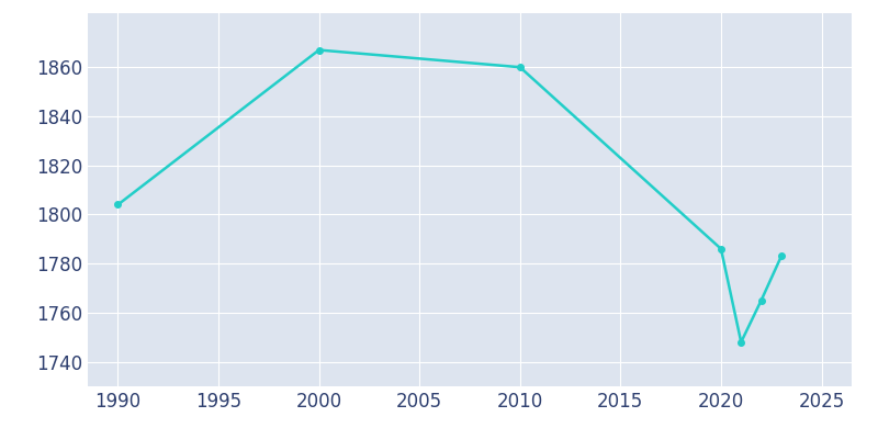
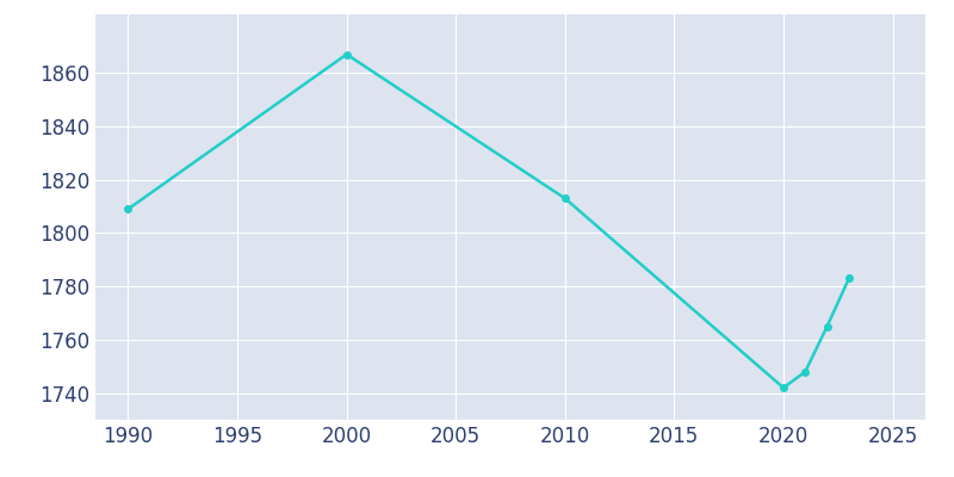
1990: 1804 -> 1809
2010: 1860 -> 1813
2020: 1786 -> 1742
